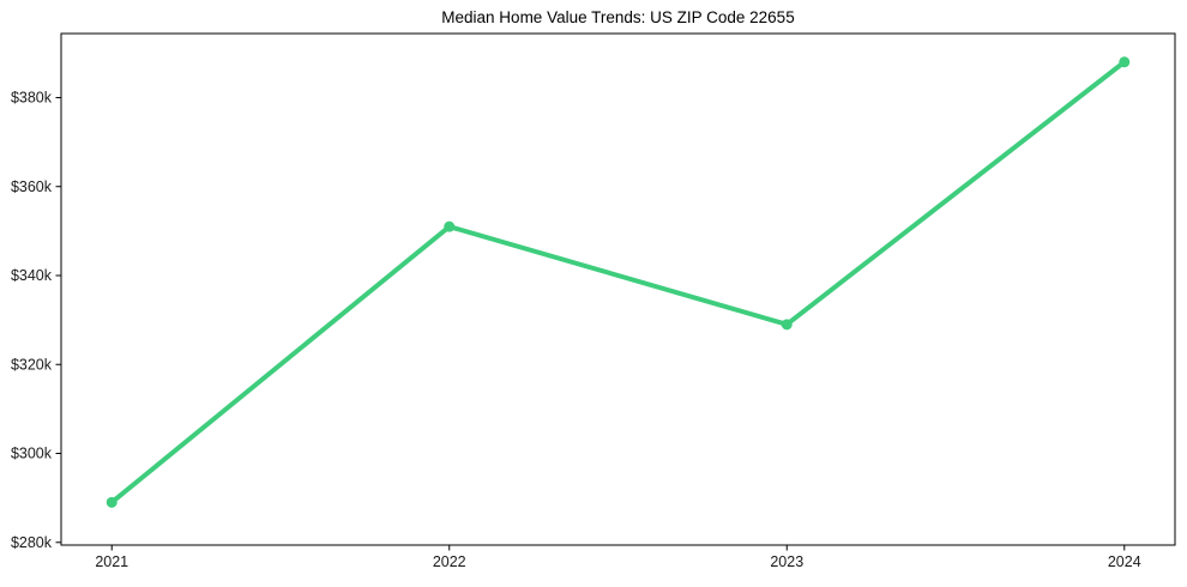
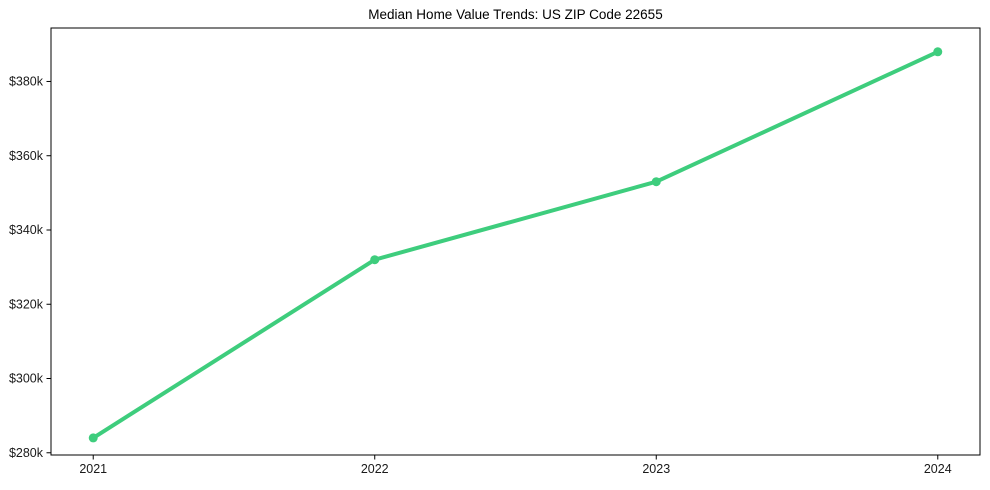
2021: $289k -> $284k
2022: $351k -> $332k
2023: $329k -> $353k
